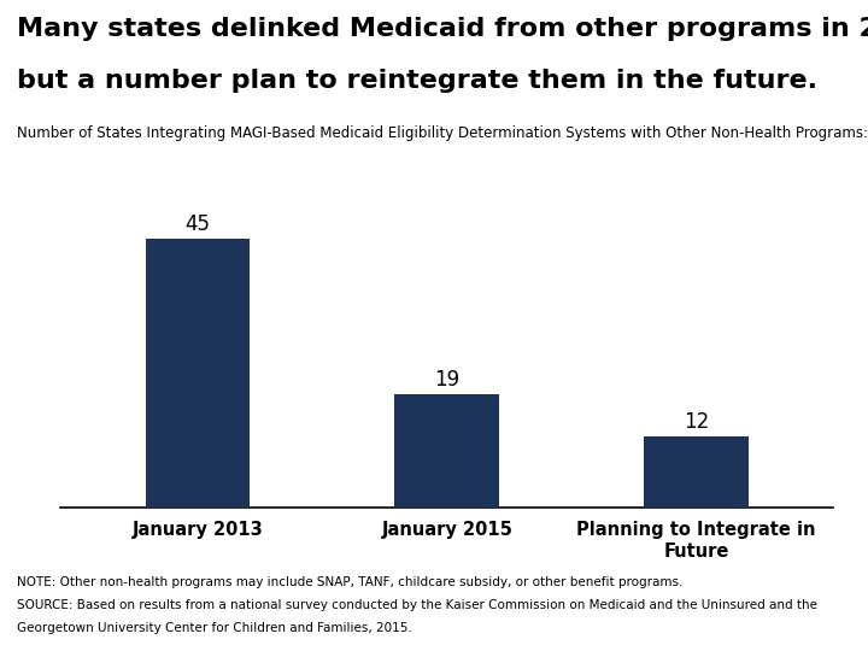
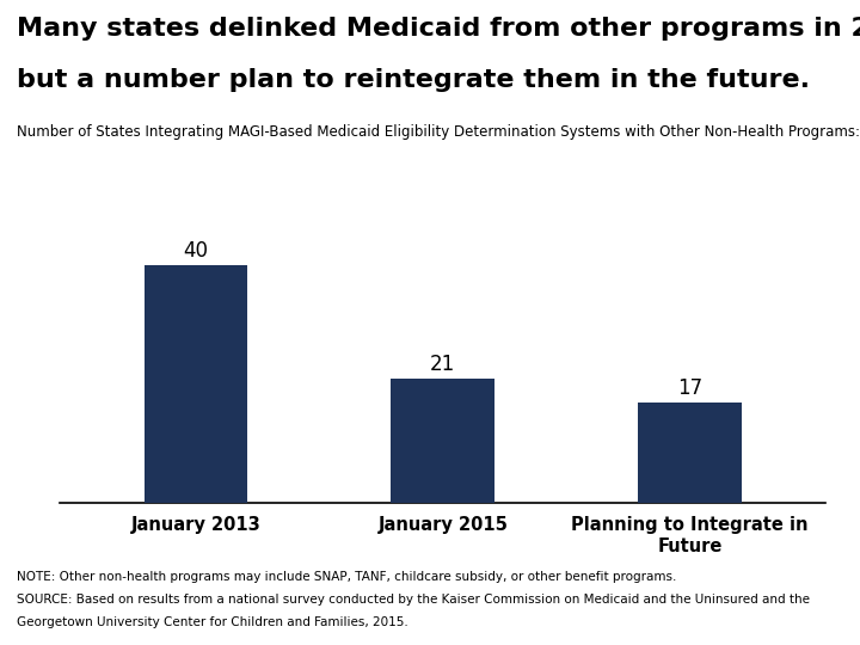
January 2013: 45 -> 40
January 2015: 19 -> 21
Planning to Integrate in Future: 12 -> 17
